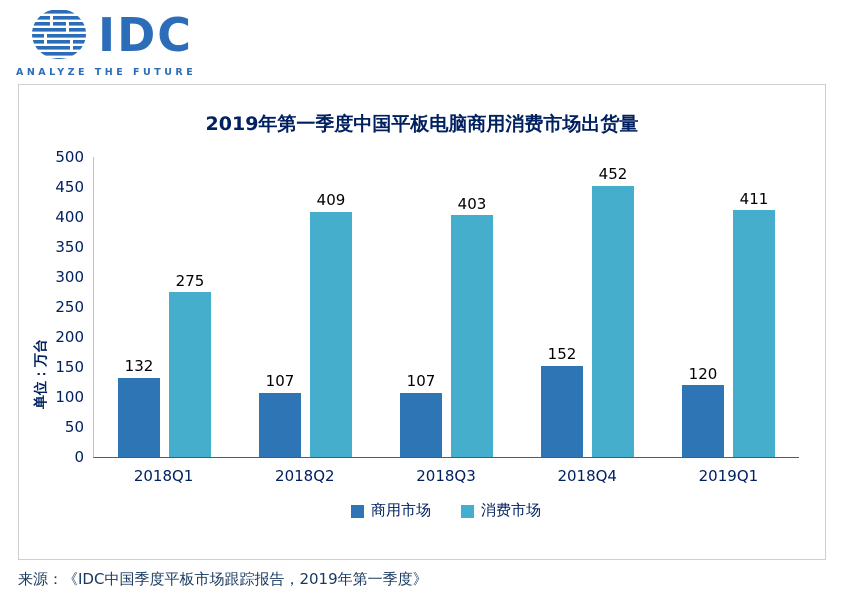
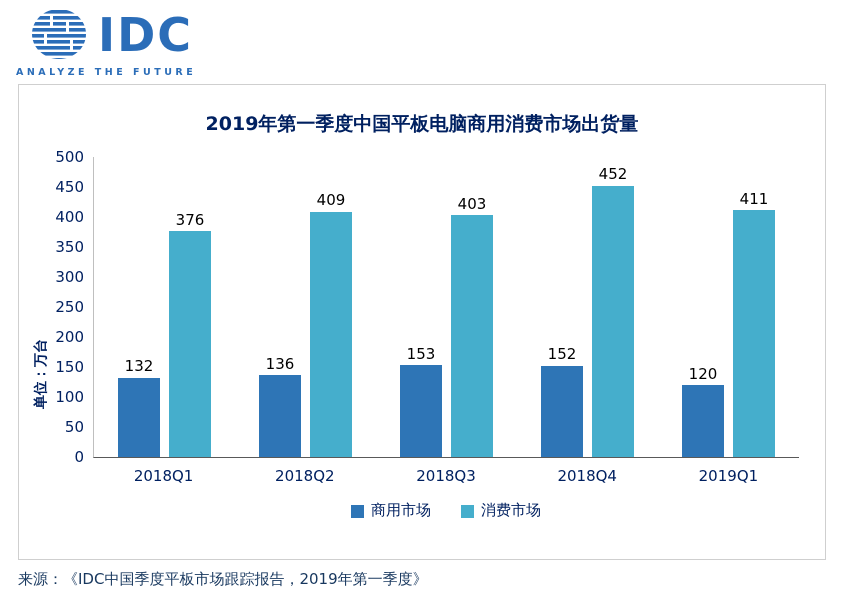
消费市场/2018Q1: 275 -> 376
商用市场/2018Q2: 107 -> 136
商用市场/2018Q3: 107 -> 153
